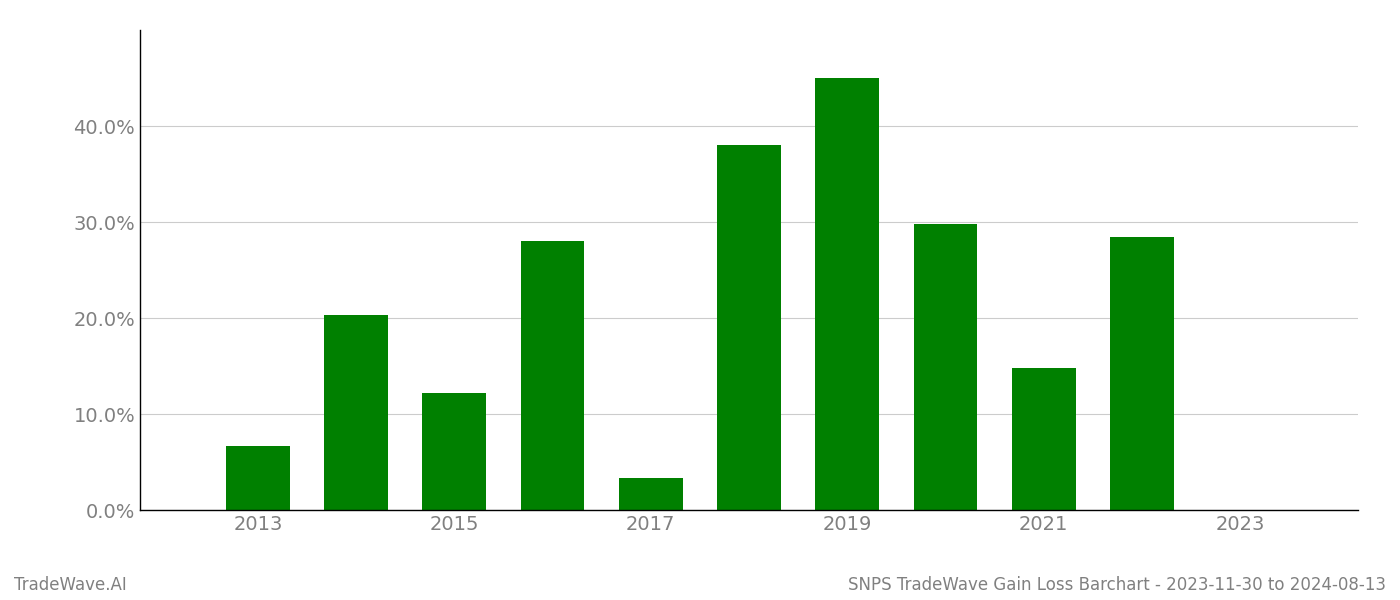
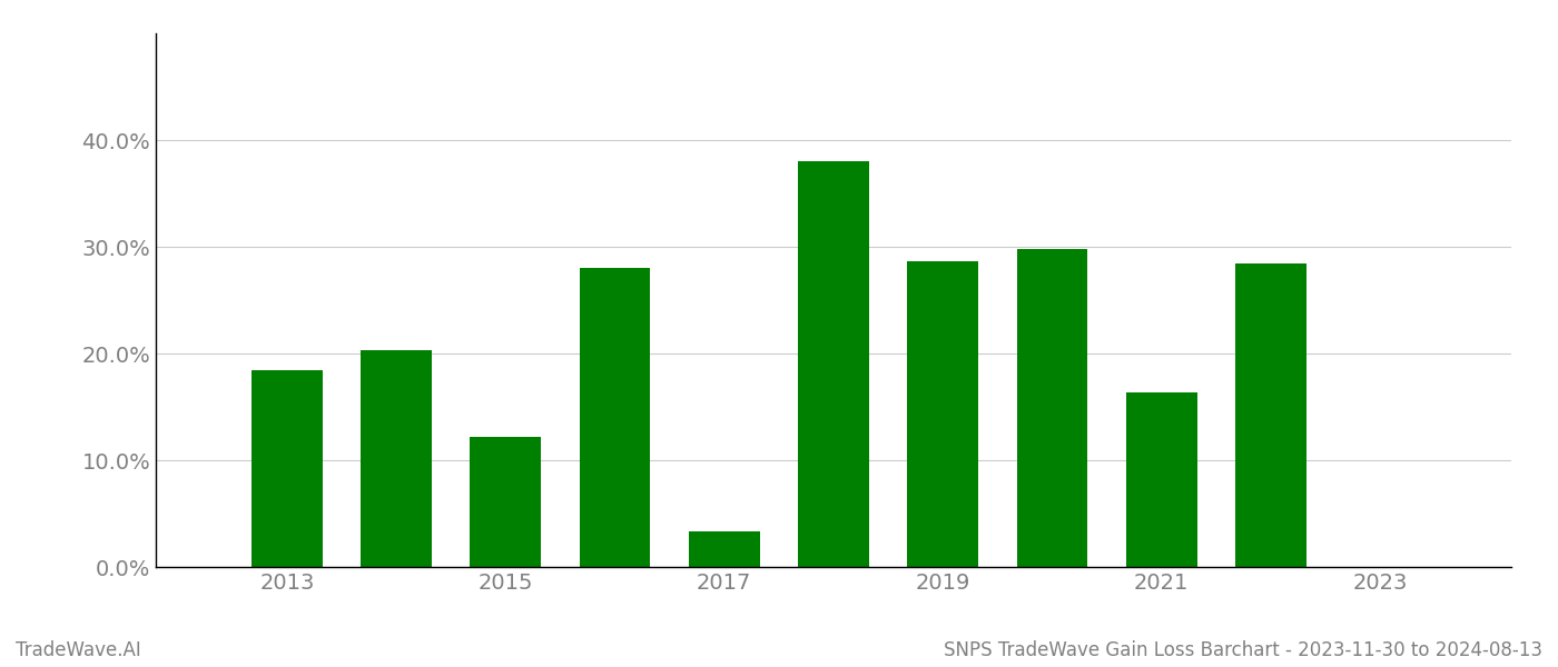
2013: 6.7% -> 18.4%
2019: 45.0% -> 28.6%
2021: 14.8% -> 16.4%
